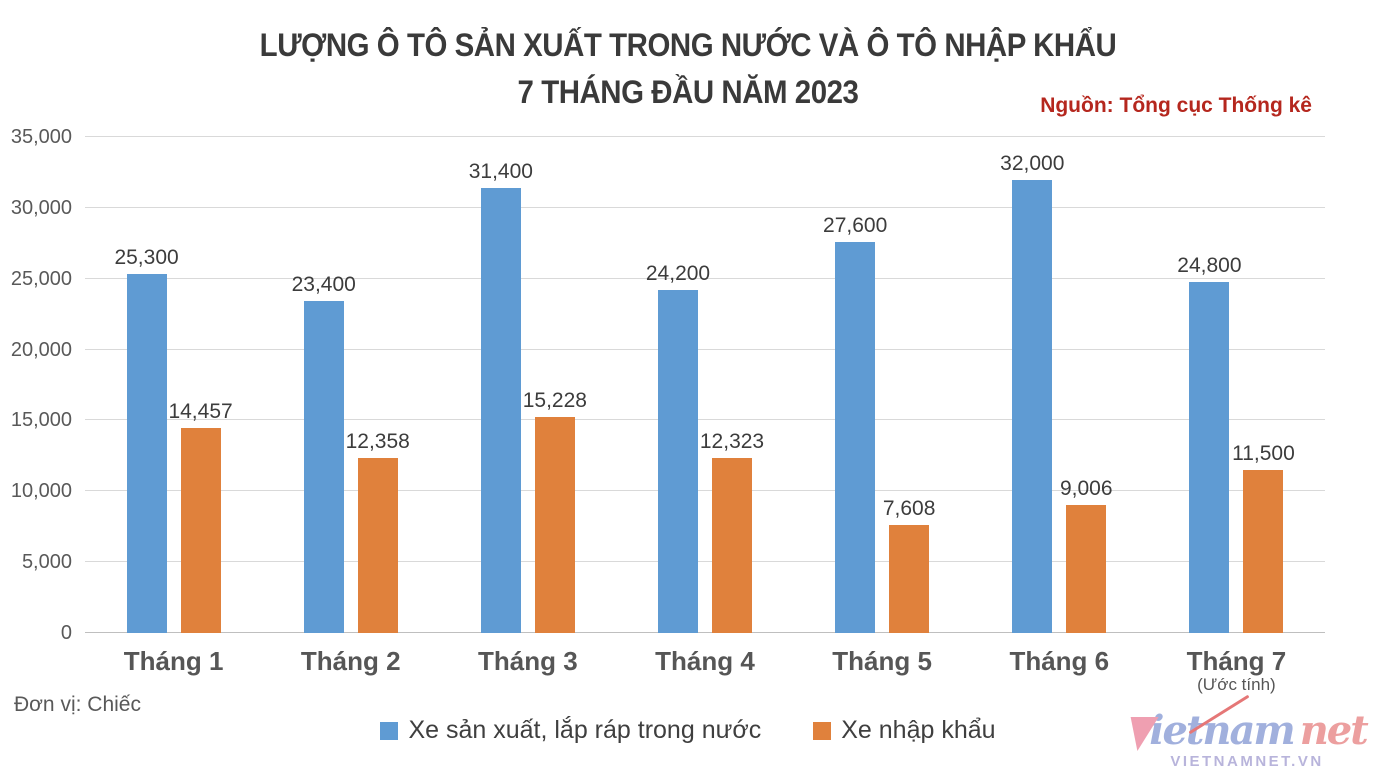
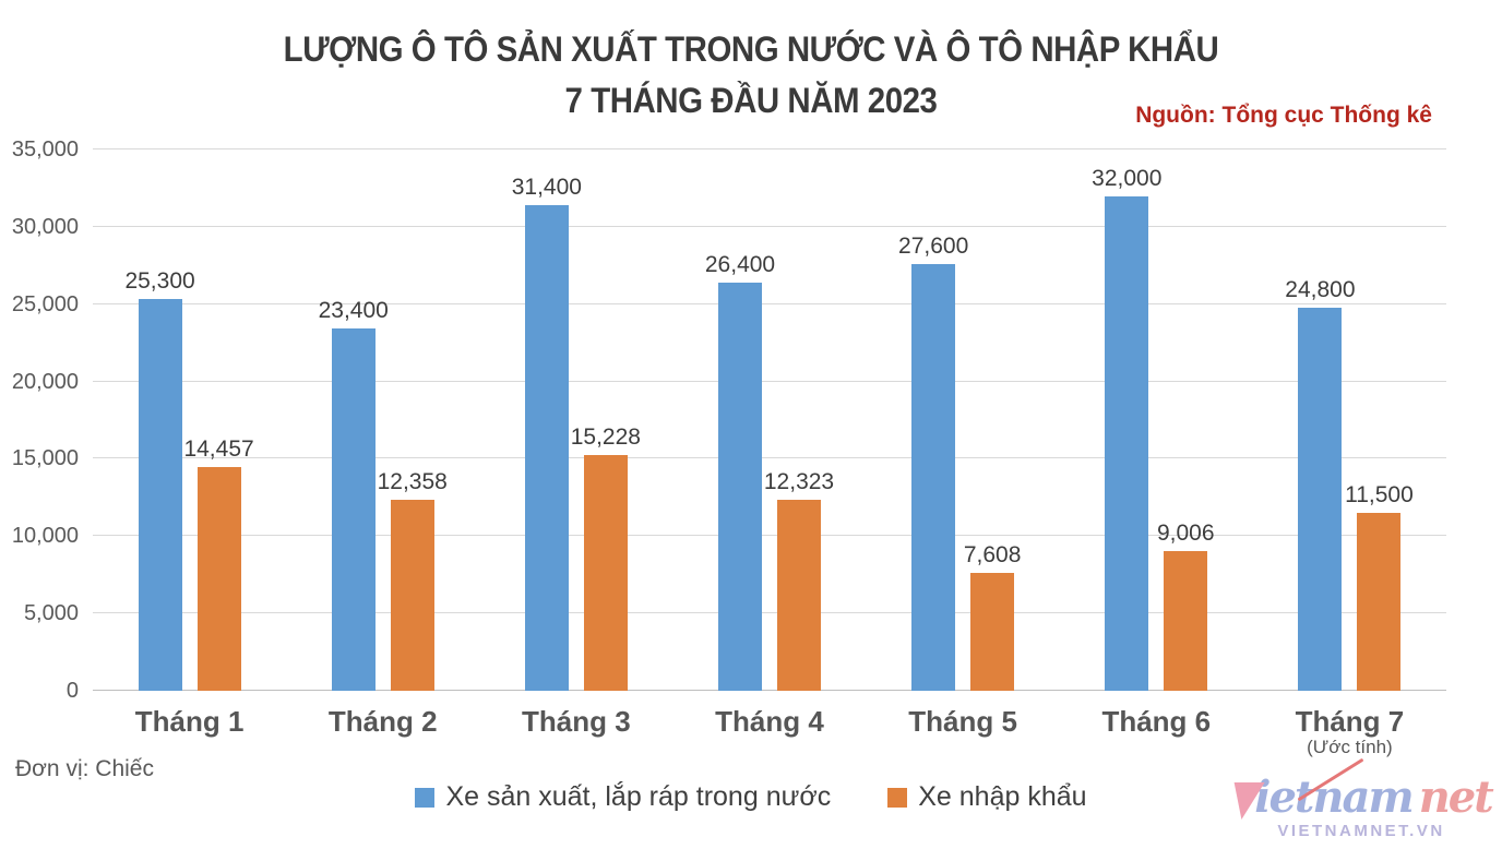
Xe sản xuất, lắp ráp trong nước/Tháng 4: 24,200 -> 26,400
